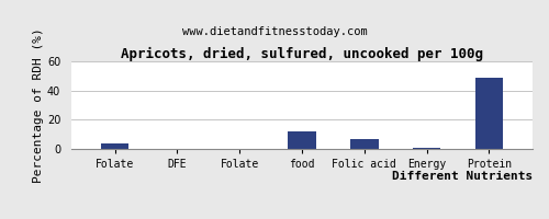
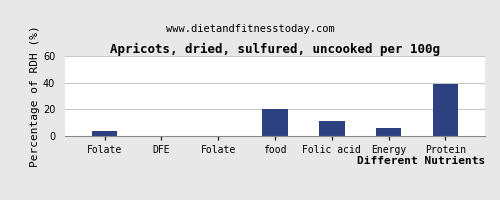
food: 12 -> 20
Folic acid: 6 -> 11
Energy: 1 -> 6
Protein: 48 -> 39
